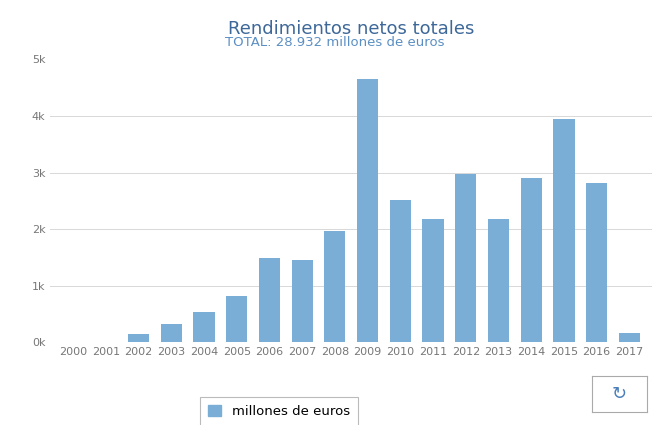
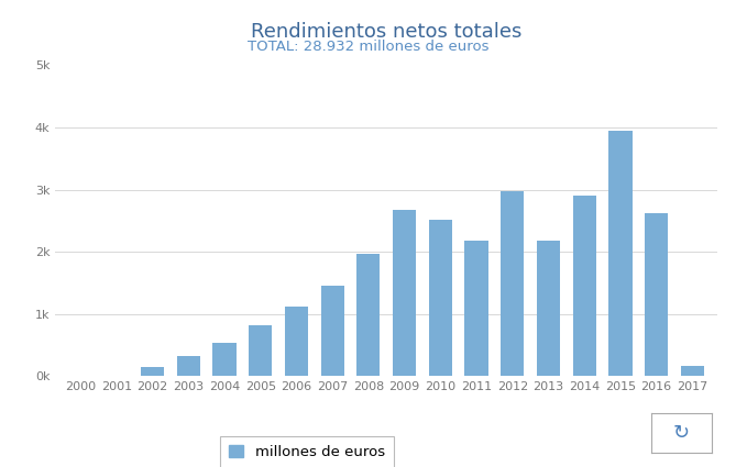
2006: 1.48k -> 1.12k
2009: 4.66k -> 2.68k
2016: 2.82k -> 2.62k
